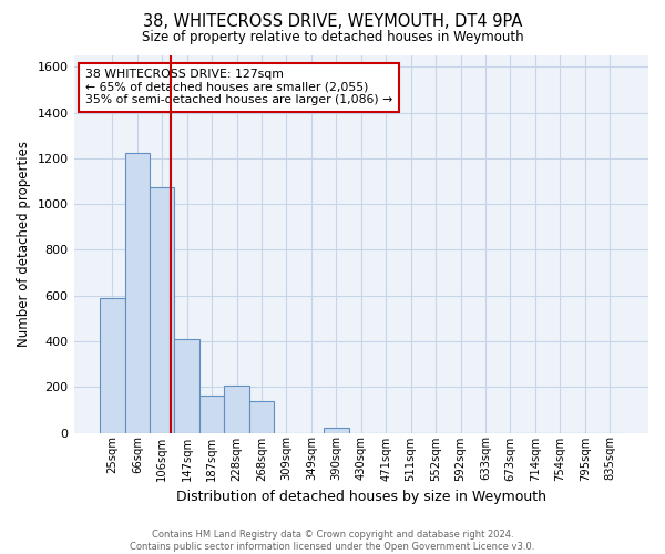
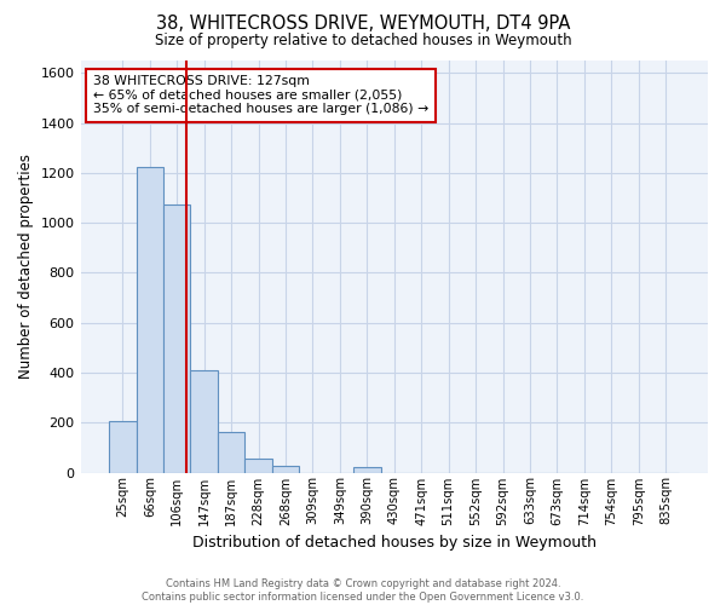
25sqm: 590 -> 205
228sqm: 205 -> 55
268sqm: 140 -> 25
